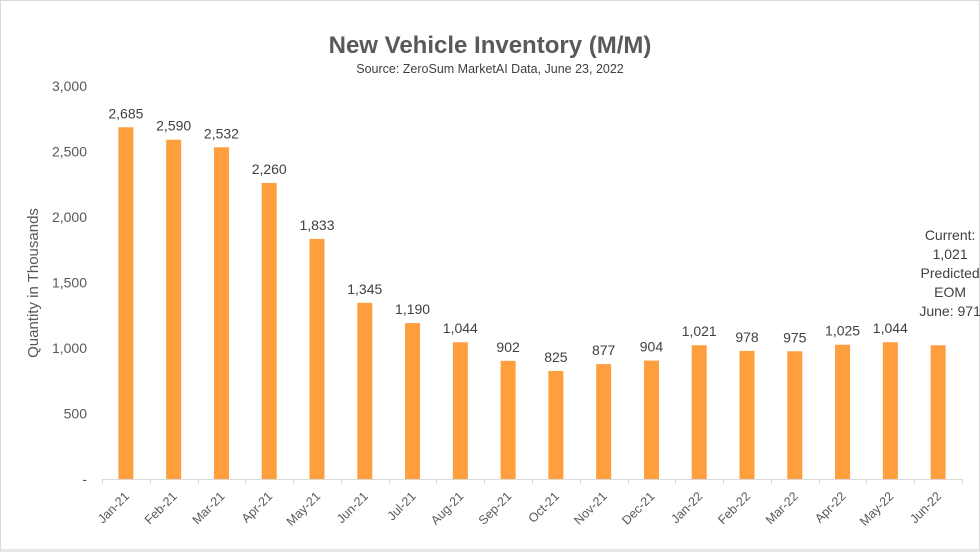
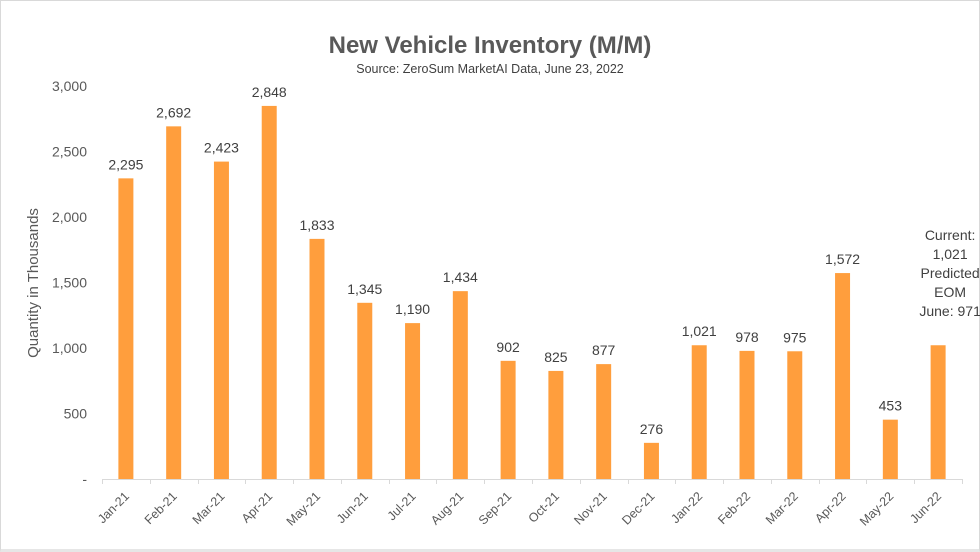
Jan-21: 2,685 -> 2,295
Feb-21: 2,590 -> 2,692
Mar-21: 2,532 -> 2,423
Apr-21: 2,260 -> 2,848
Aug-21: 1,044 -> 1,434
Dec-21: 904 -> 276
Apr-22: 1,025 -> 1,572
May-22: 1,044 -> 453
